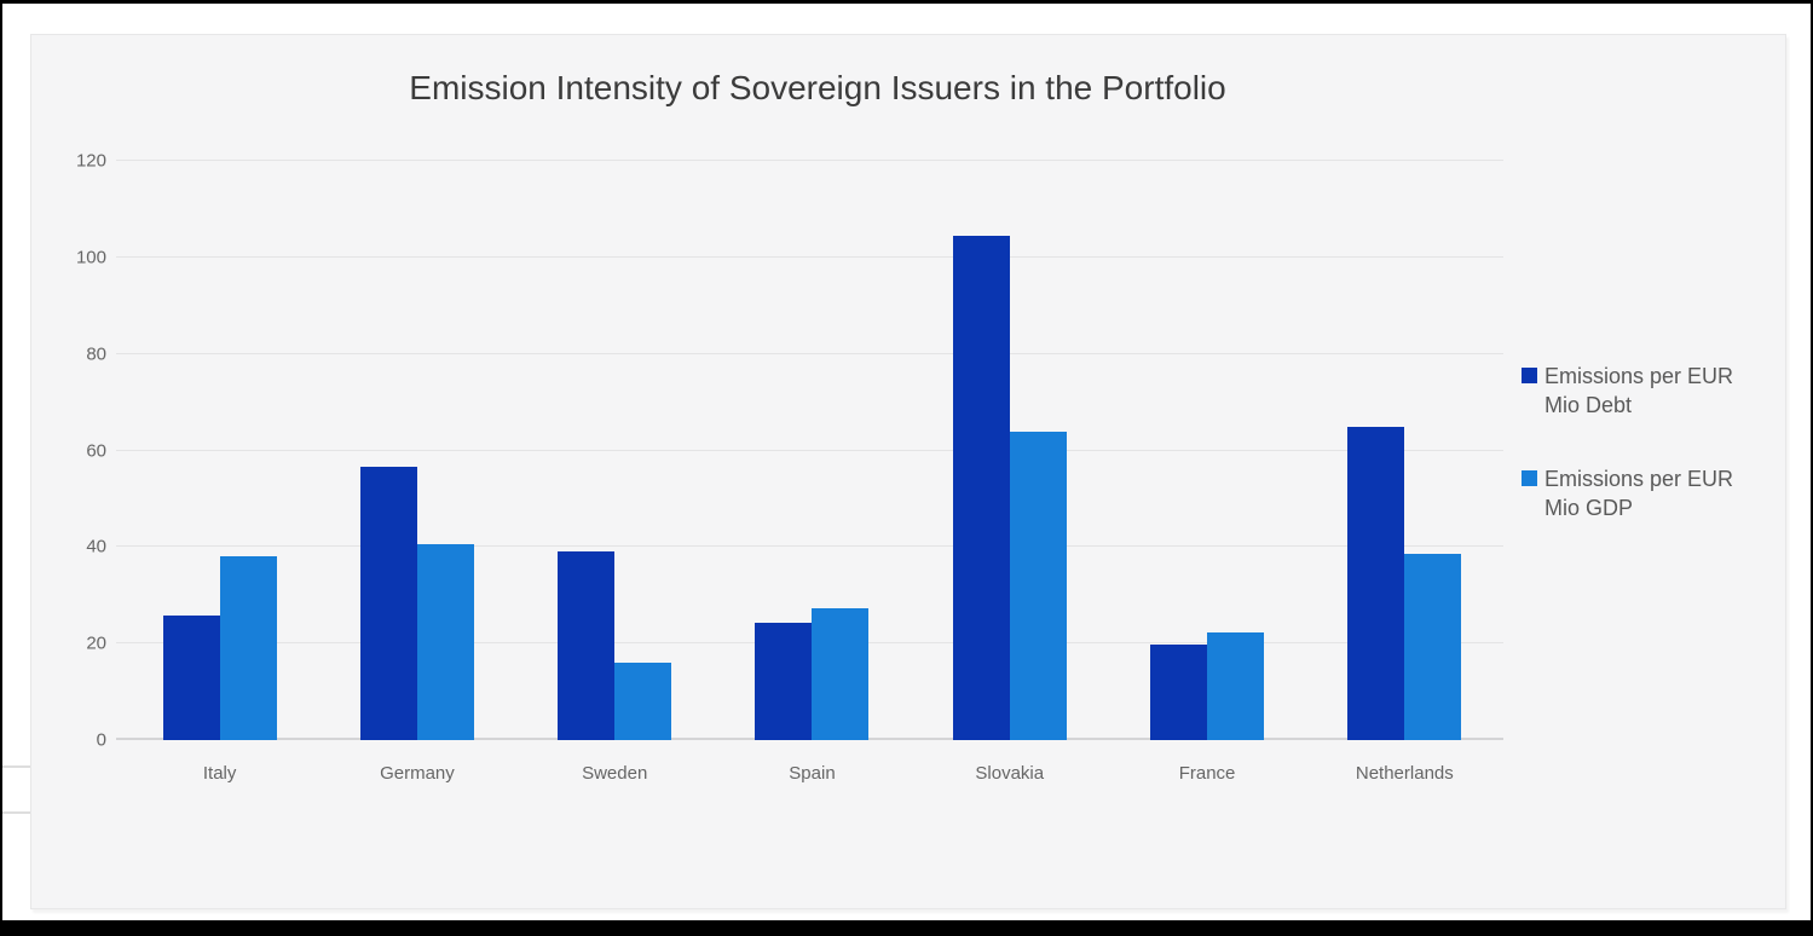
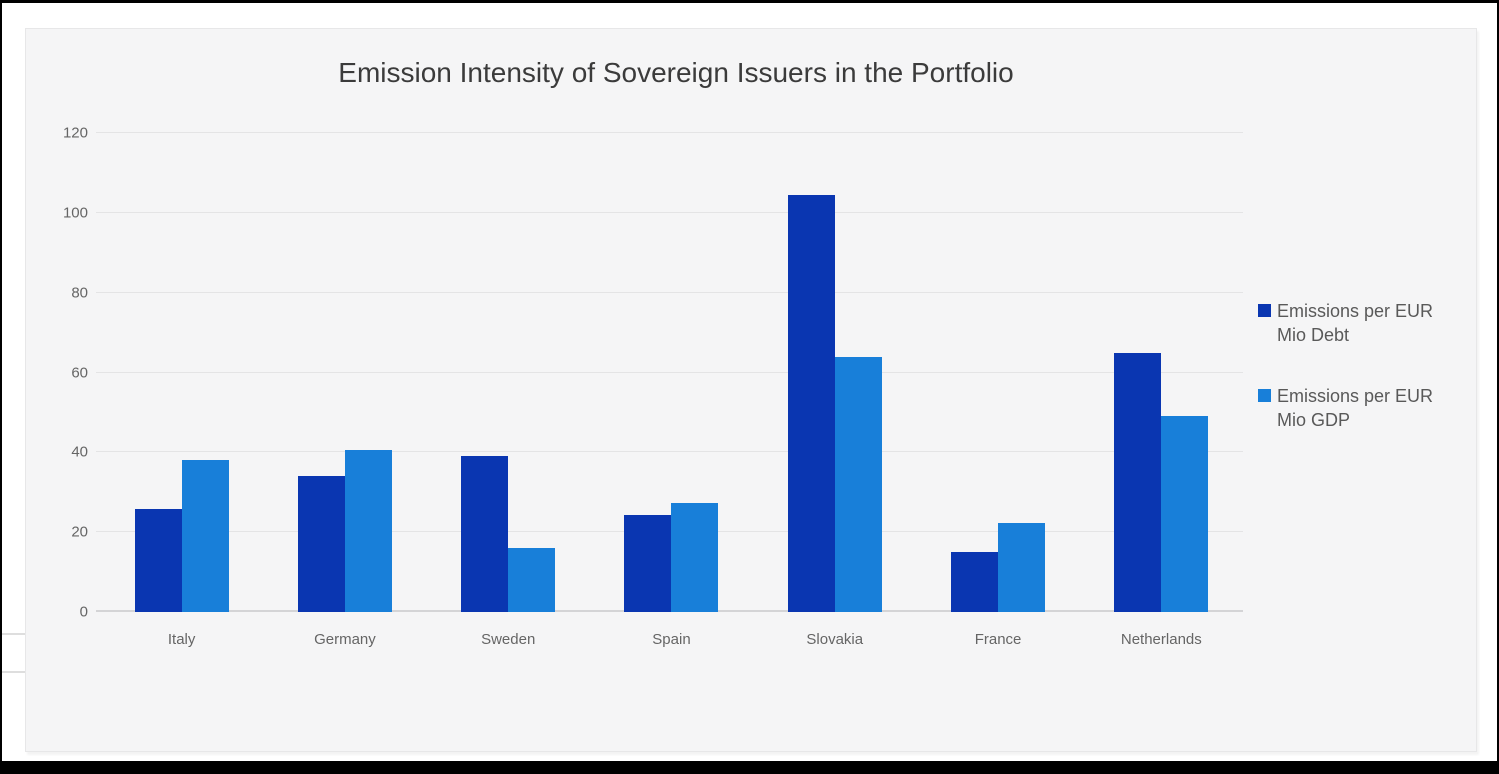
Emissions per EUR Mio Debt/Germany: 56 -> 34
Emissions per EUR Mio Debt/France: 20 -> 15
Emissions per EUR Mio GDP/Netherlands: 39 -> 49
